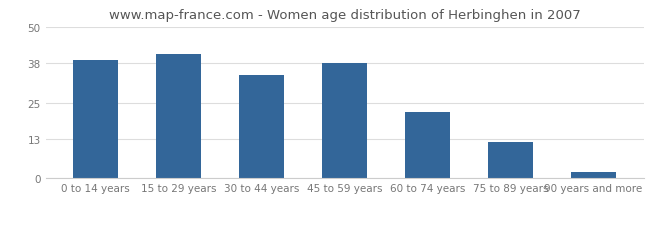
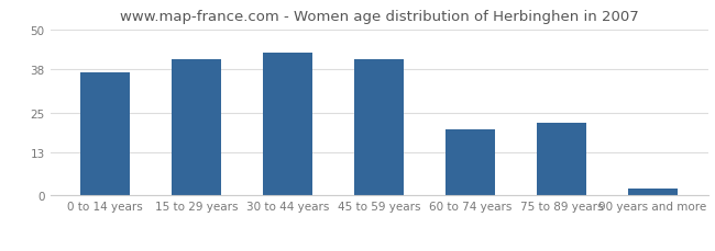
0 to 14 years: 39 -> 37
30 to 44 years: 34 -> 43
45 to 59 years: 38 -> 41
60 to 74 years: 22 -> 20
75 to 89 years: 12 -> 22
